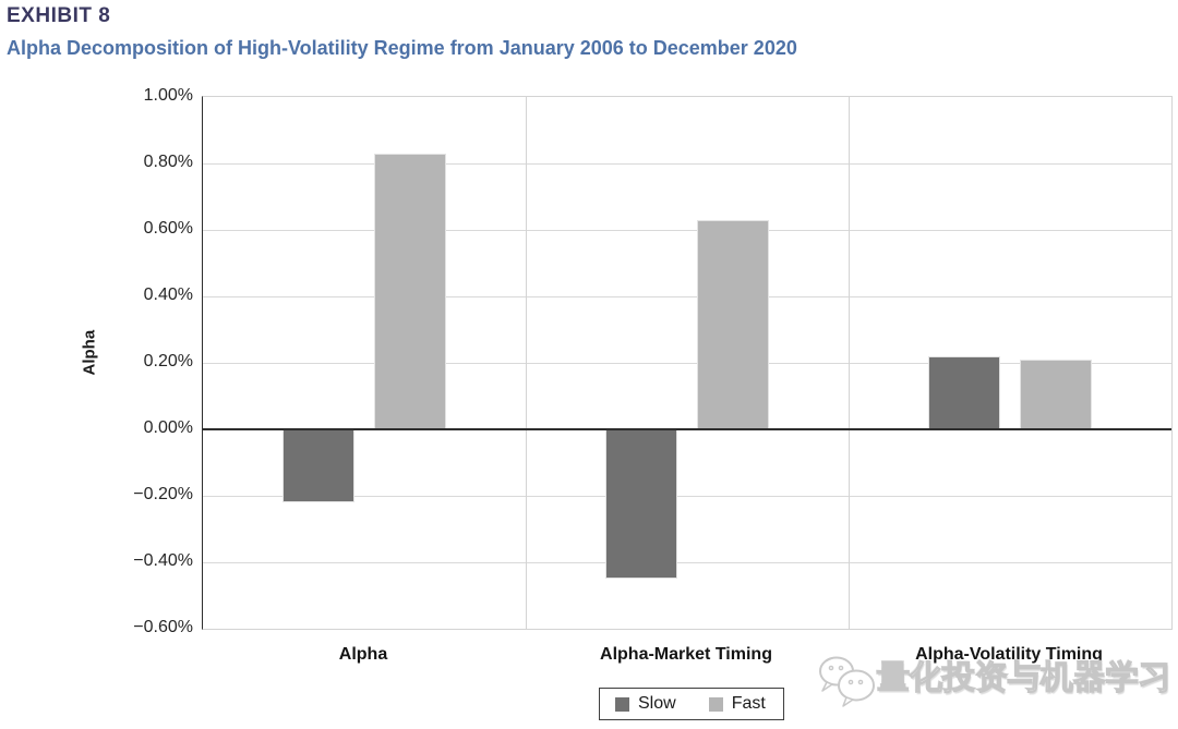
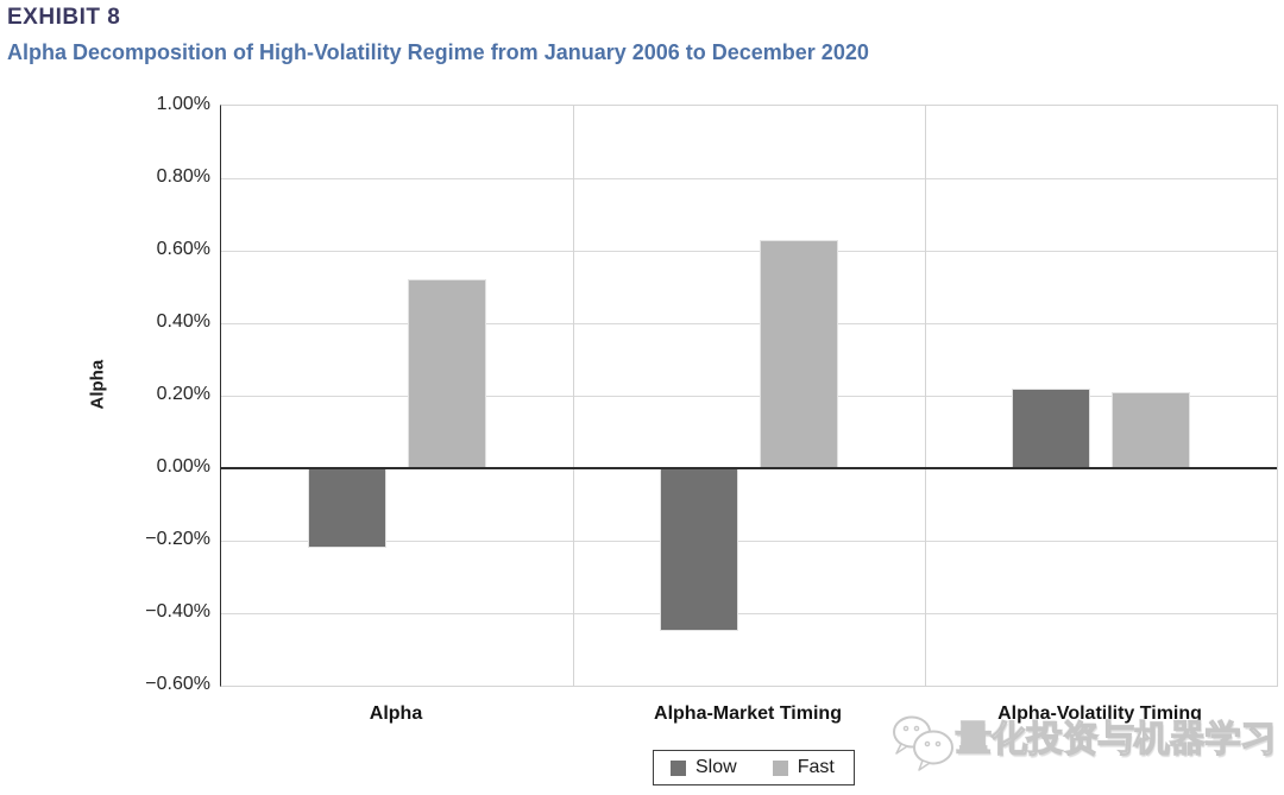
Fast/Alpha: 0.83% -> 0.52%
